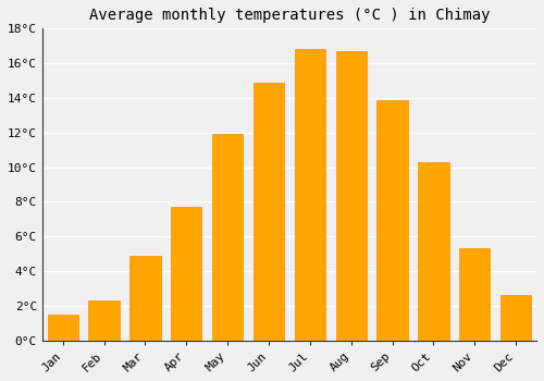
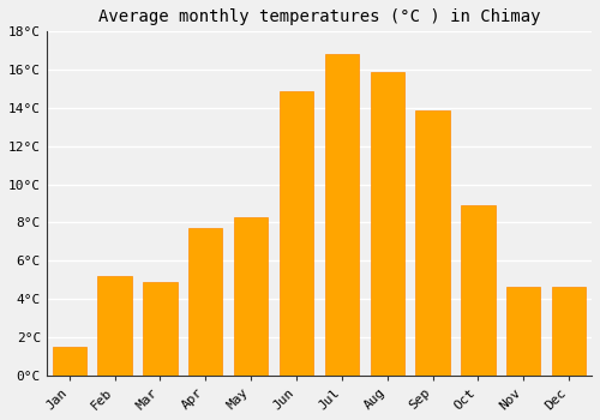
Feb: 2.3°C -> 5.2°C
May: 11.9°C -> 8.3°C
Aug: 16.7°C -> 15.9°C
Oct: 10.3°C -> 8.9°C
Nov: 5.3°C -> 4.6°C
Dec: 2.6°C -> 4.6°C
